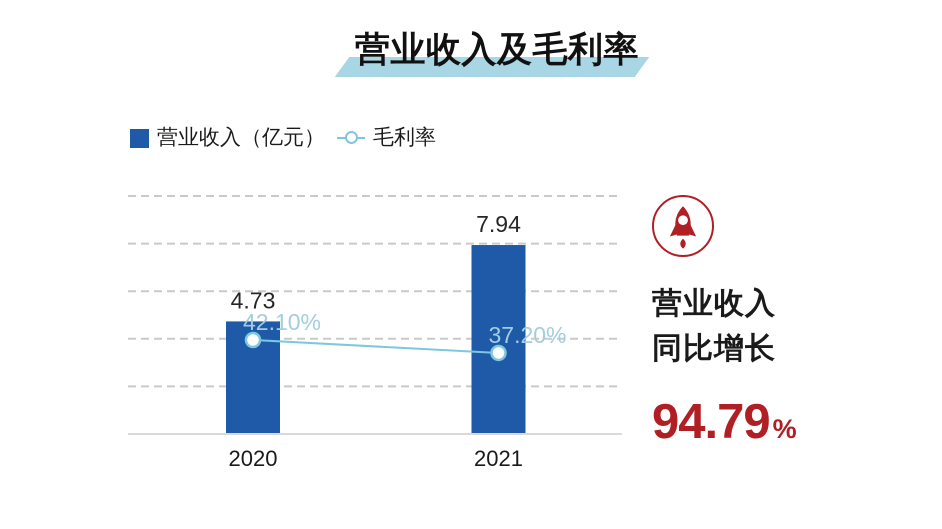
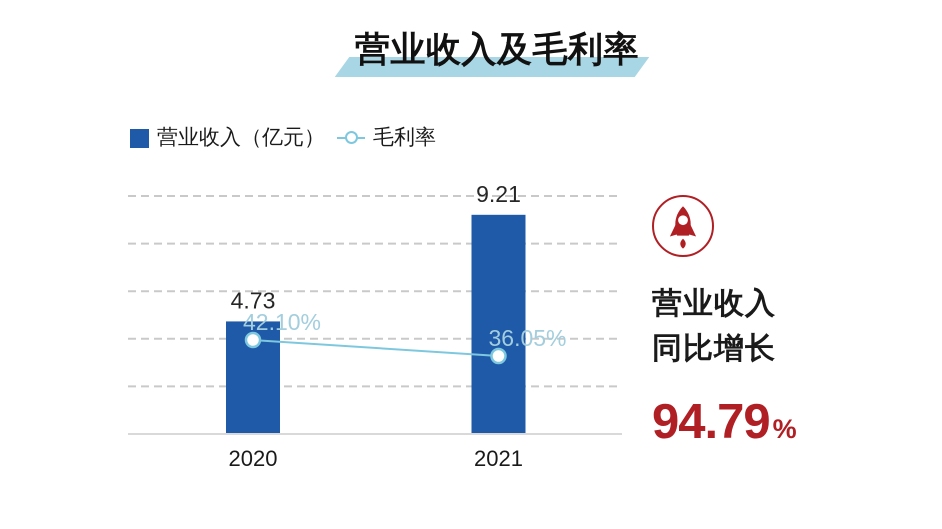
营业收入（亿元）/2021: 7.94 -> 9.21
毛利率/2021: 37.20% -> 36.05%
